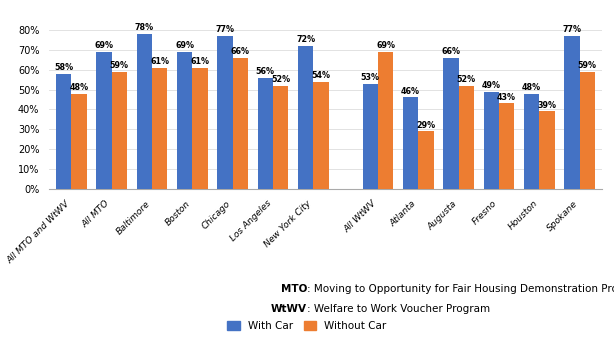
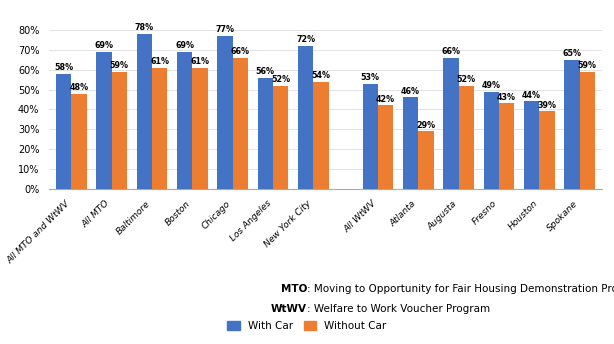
Without Car/All WtWV: 69% -> 42%
With Car/Houston: 48% -> 44%
With Car/Spokane: 77% -> 65%
